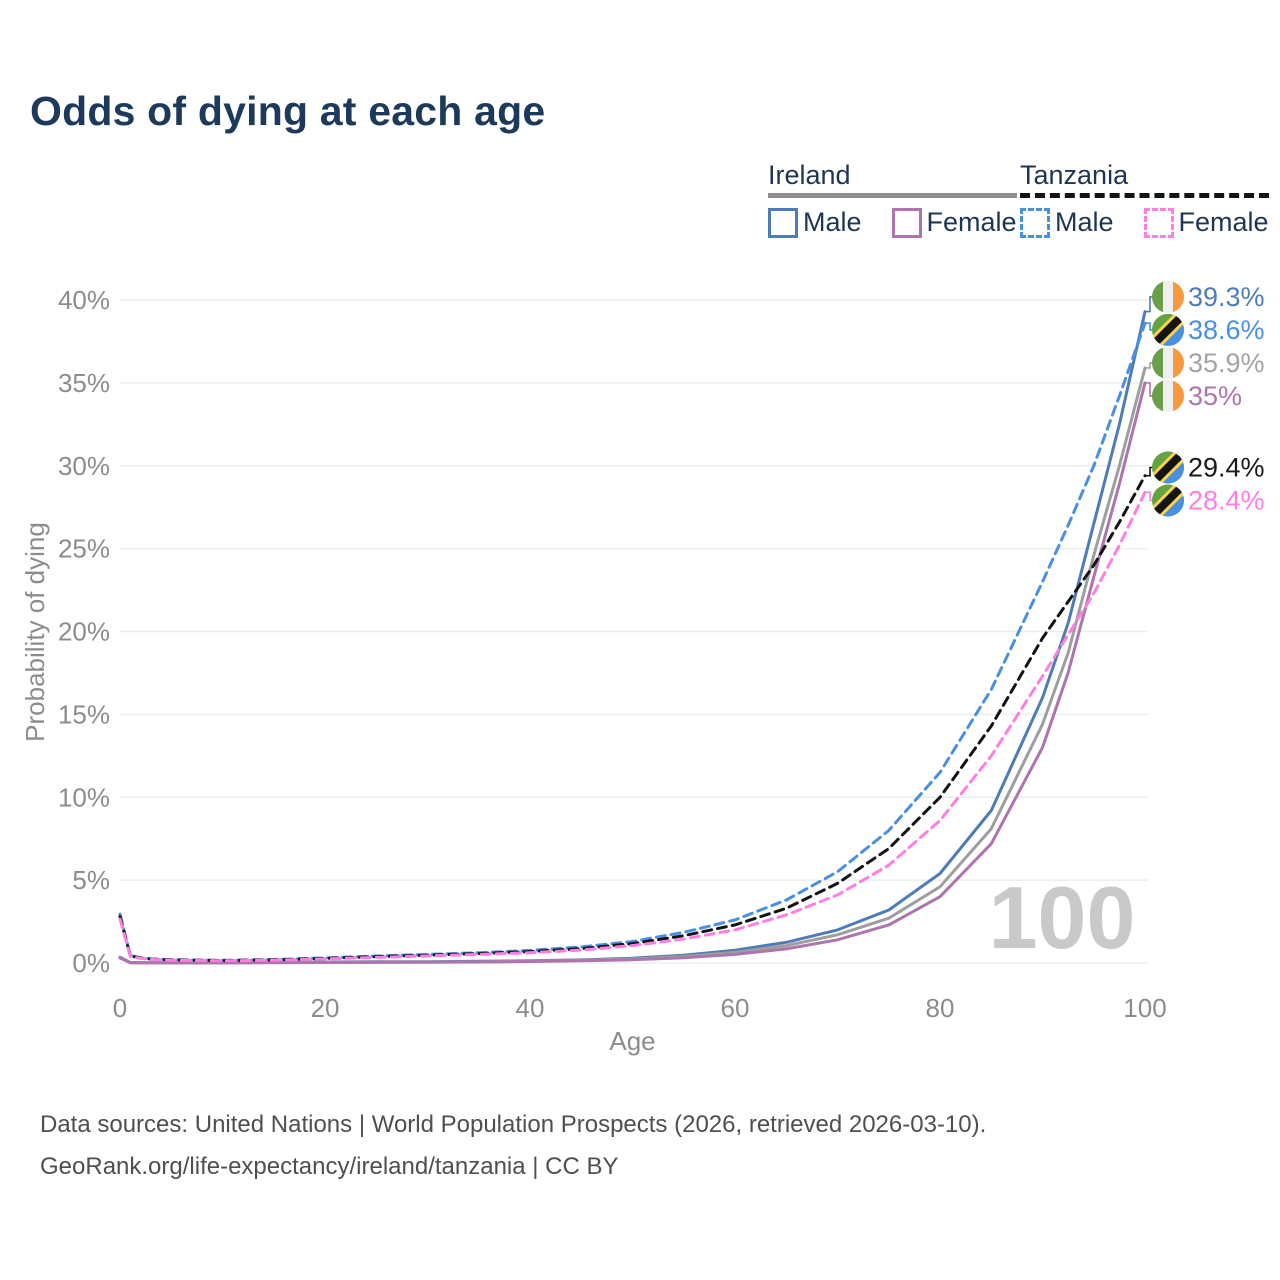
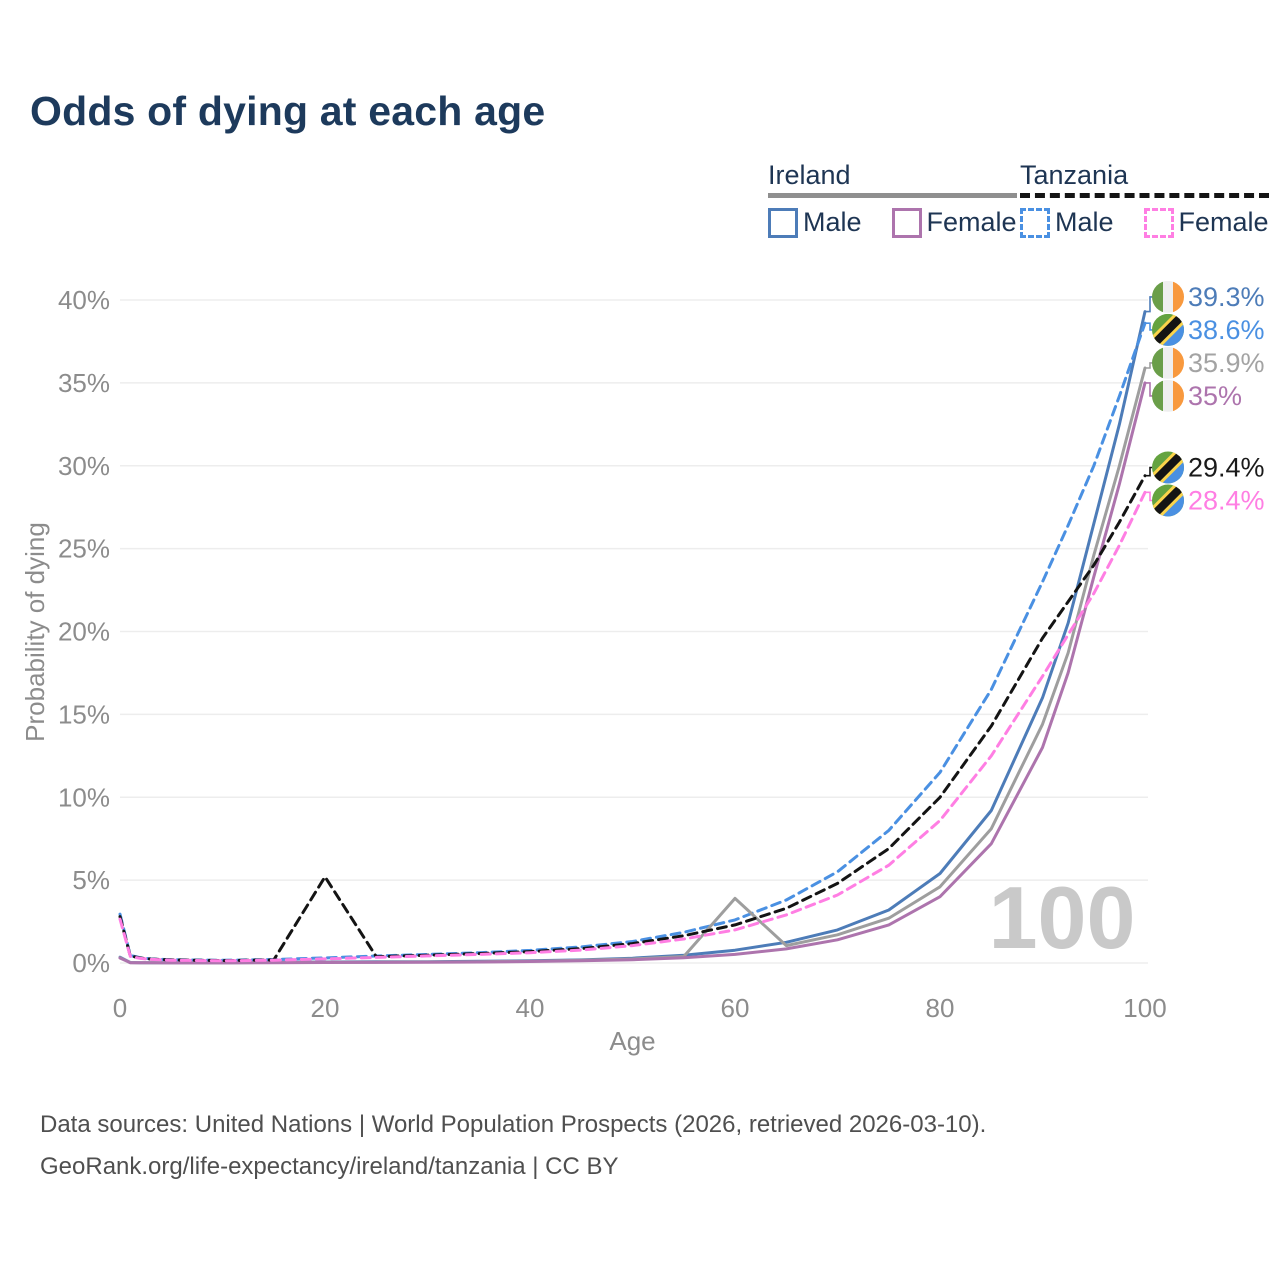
Tanzania/20: 0.3% -> 5.2%
Ireland/60: 0.6% -> 3.9%
